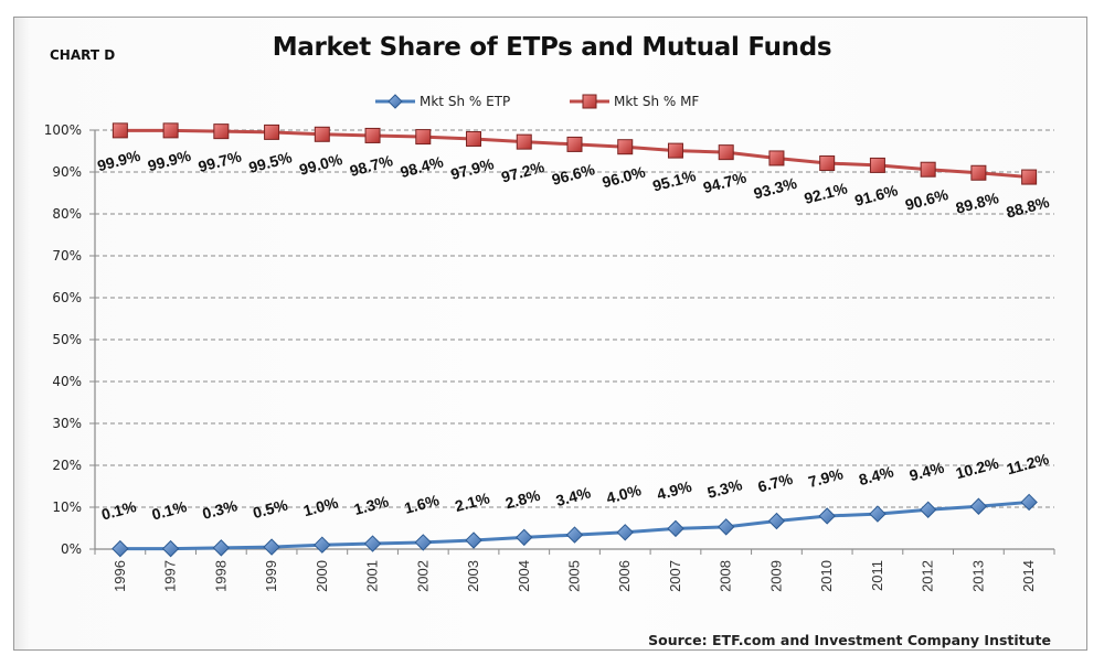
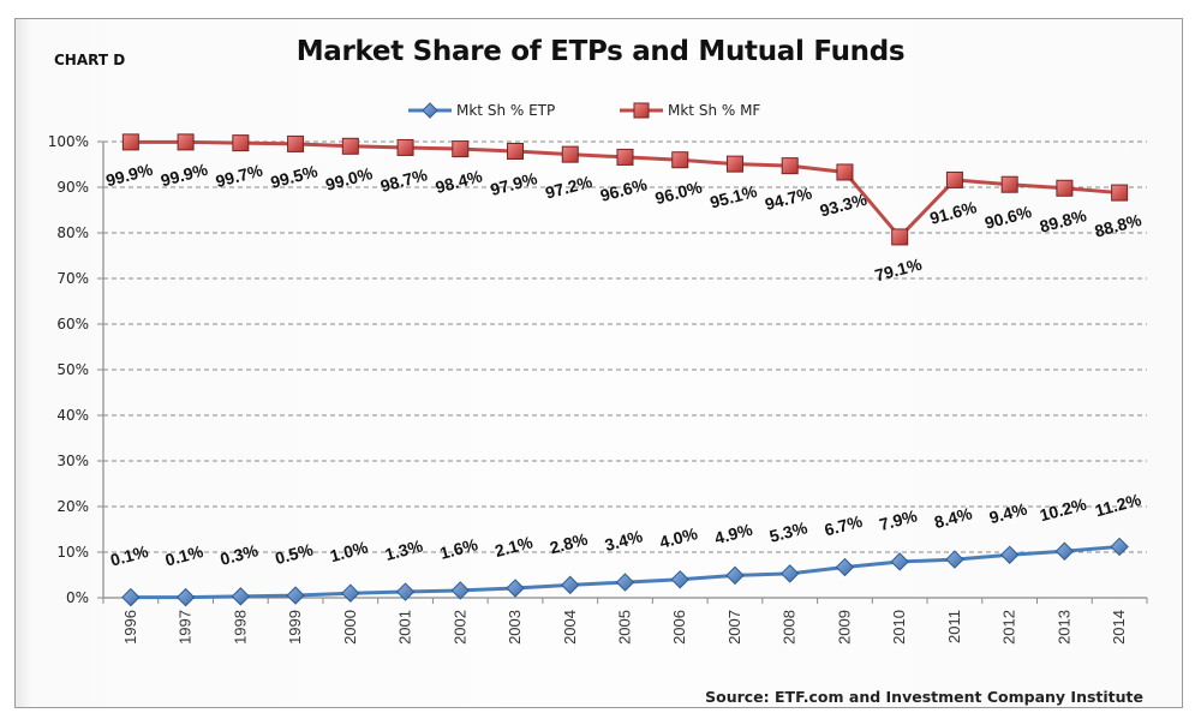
Mkt Sh % MF/2010: 92.1% -> 79.1%
